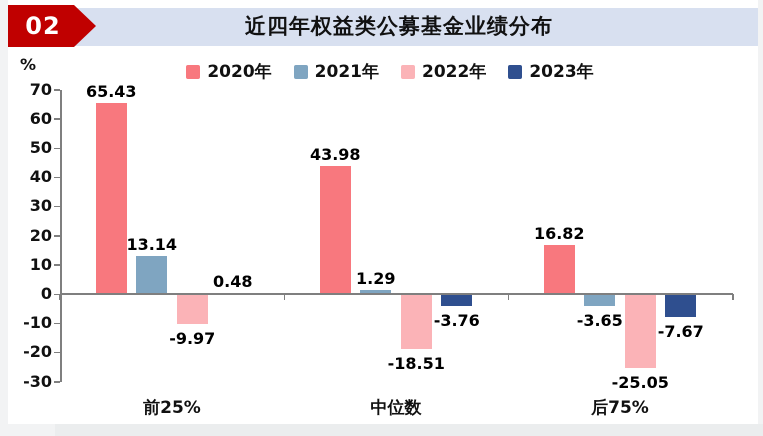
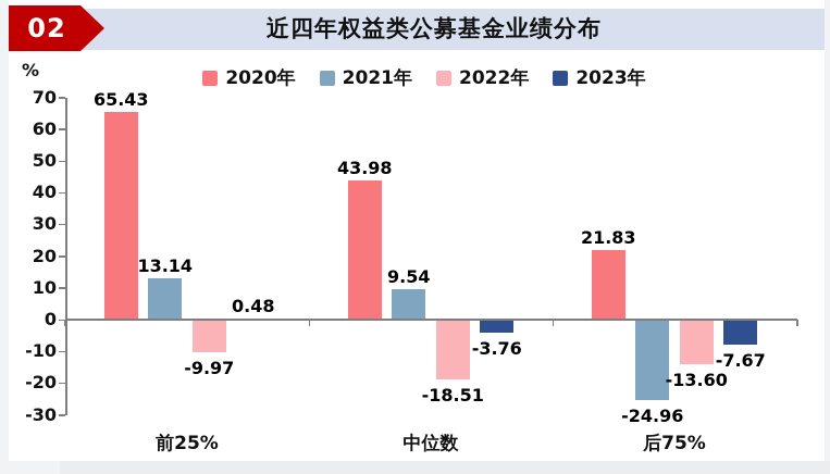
2021年/中位数: 1.29 -> 9.54
2020年/后75%: 16.82 -> 21.83
2021年/后75%: -3.65 -> -24.96
2022年/后75%: -25.05 -> -13.60
